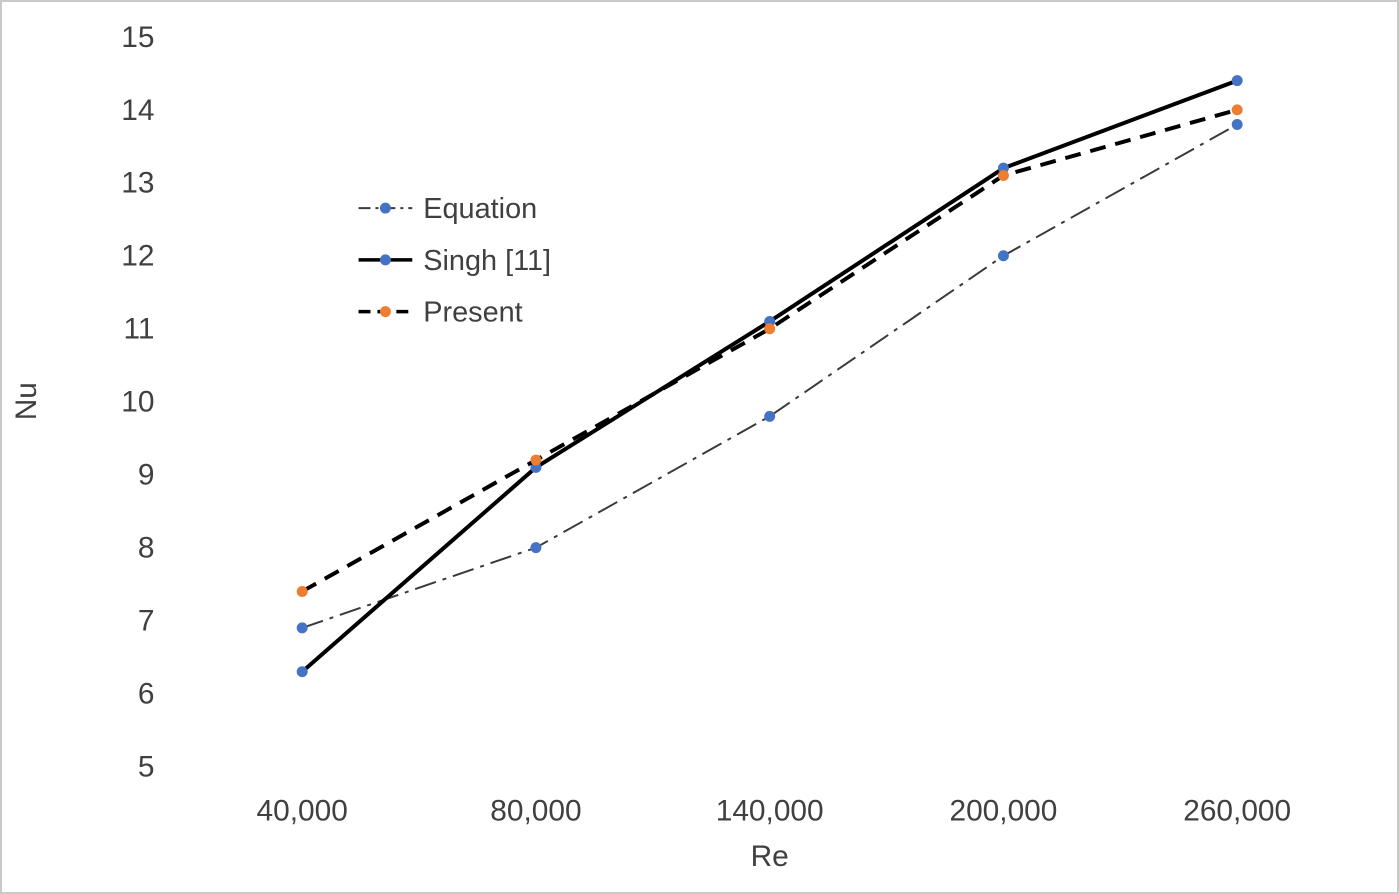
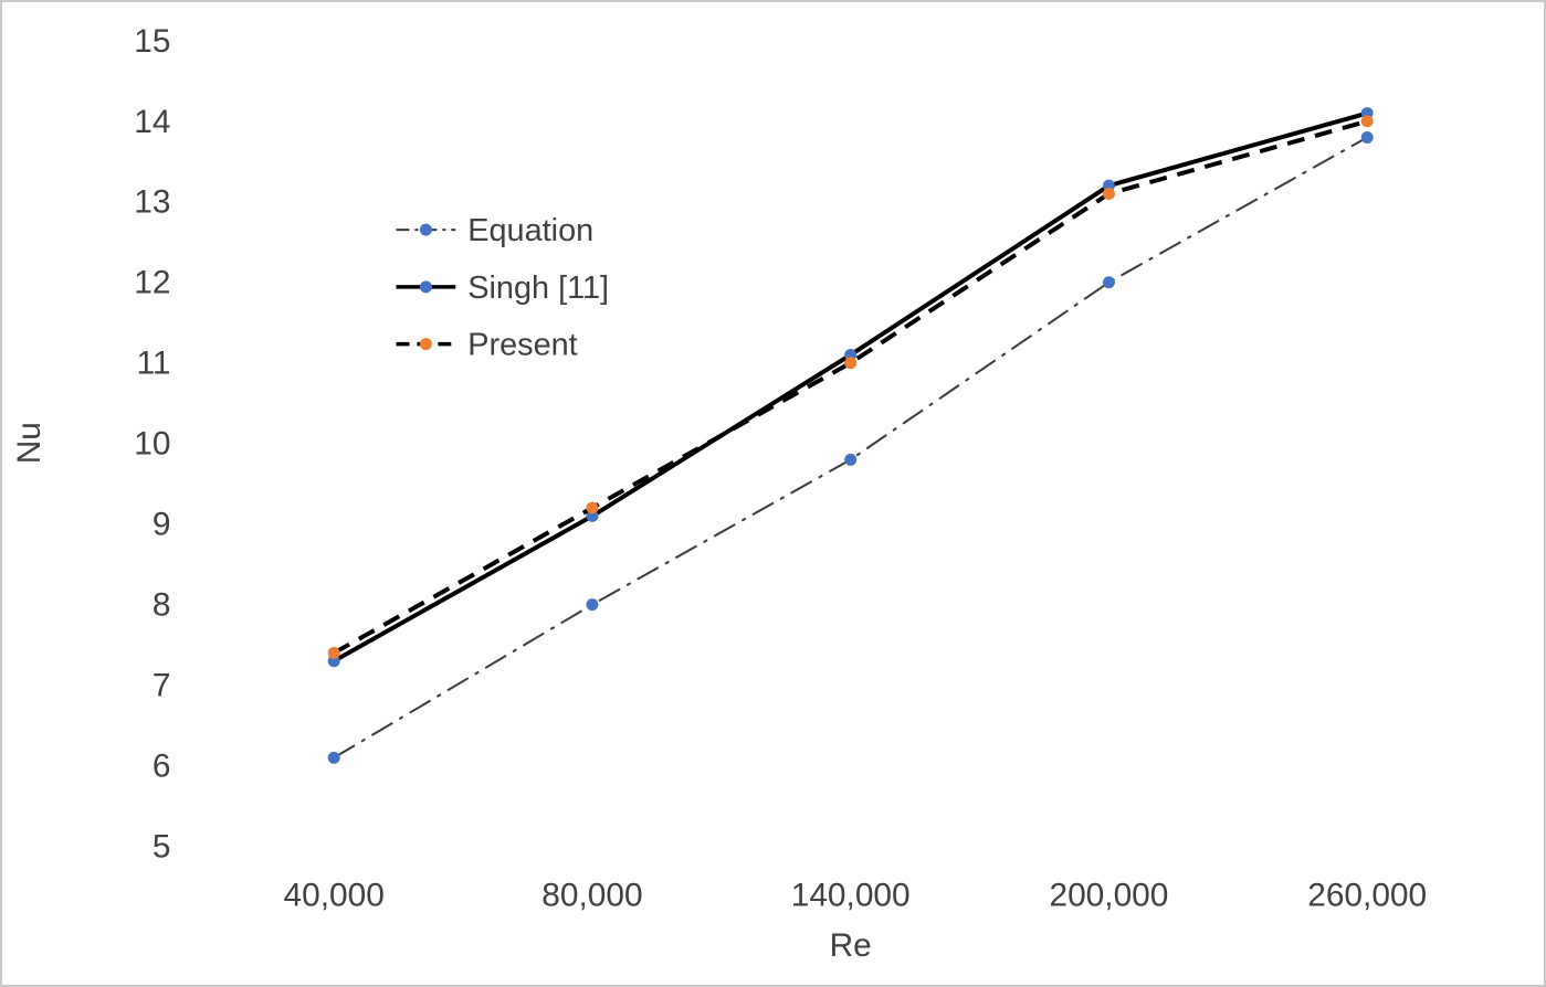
Equation/40,000: 6.9 -> 6.1
Singh [11]/40,000: 6.3 -> 7.3
Singh [11]/260,000: 14.4 -> 14.1
